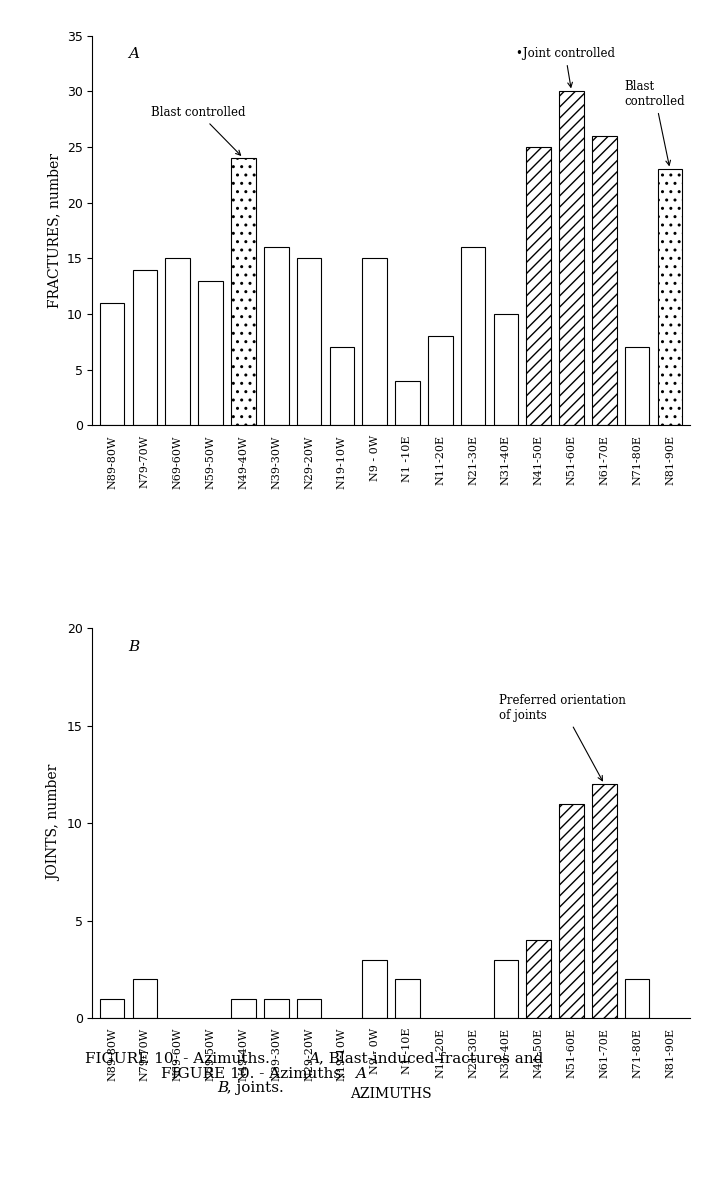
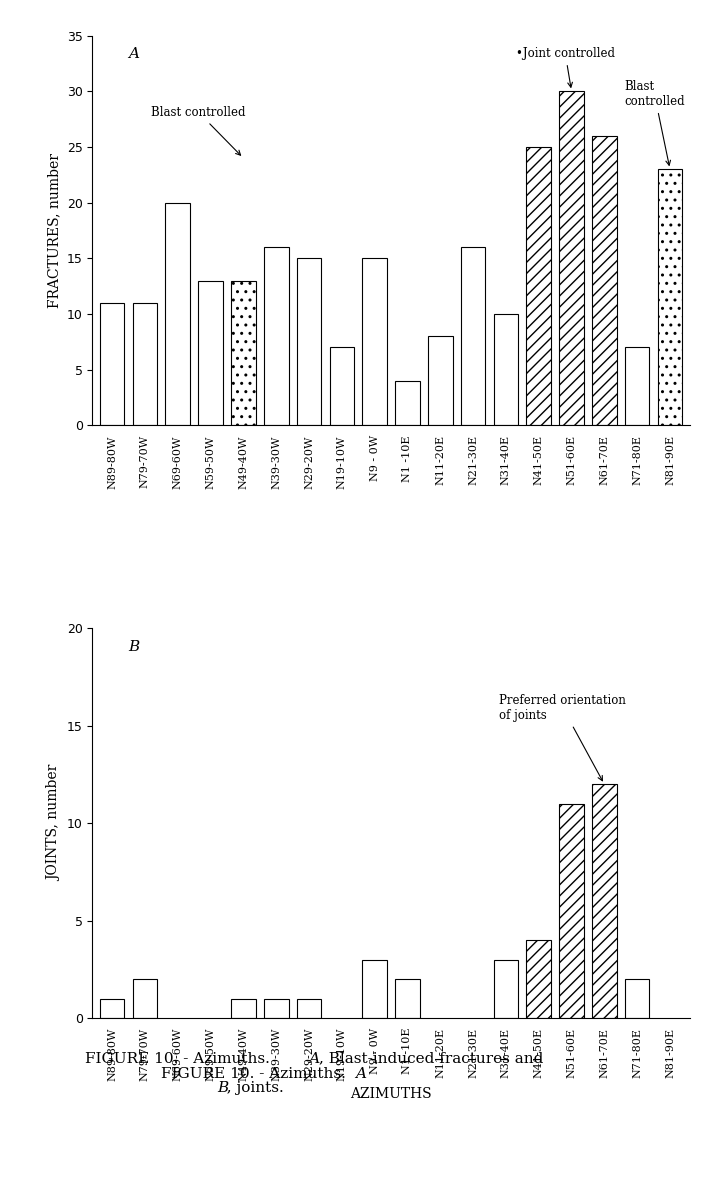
N79-70W: 14 -> 11
N69-60W: 15 -> 20
N49-40W: 24 -> 13
